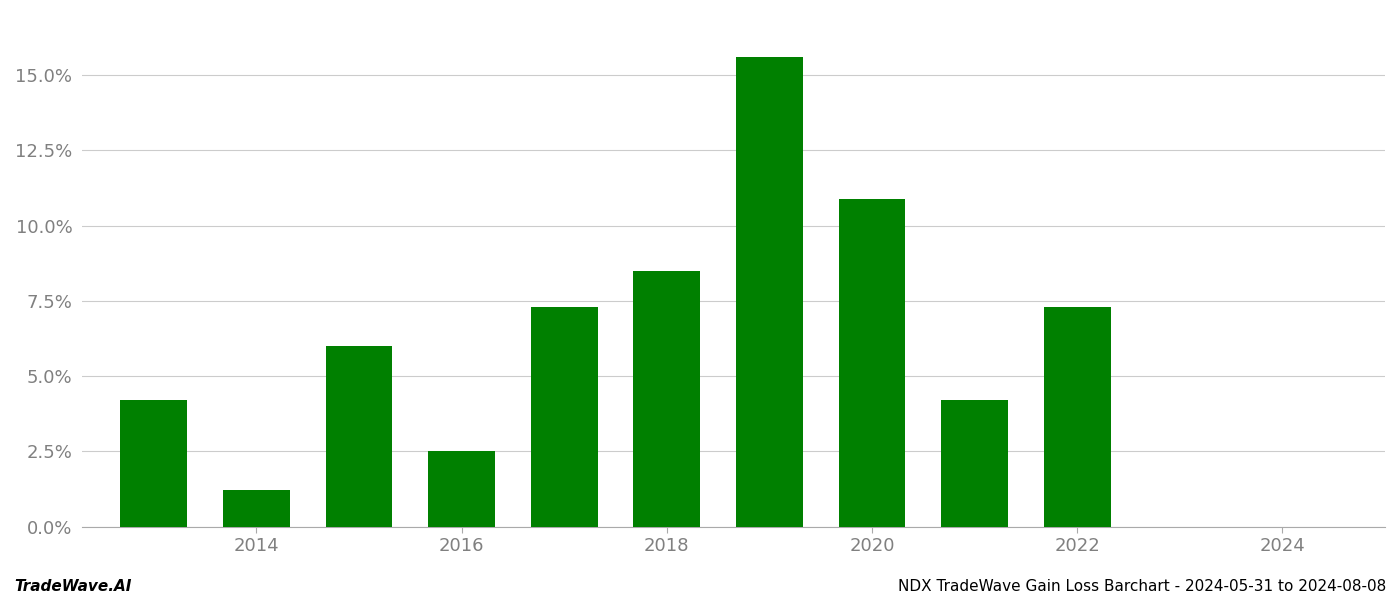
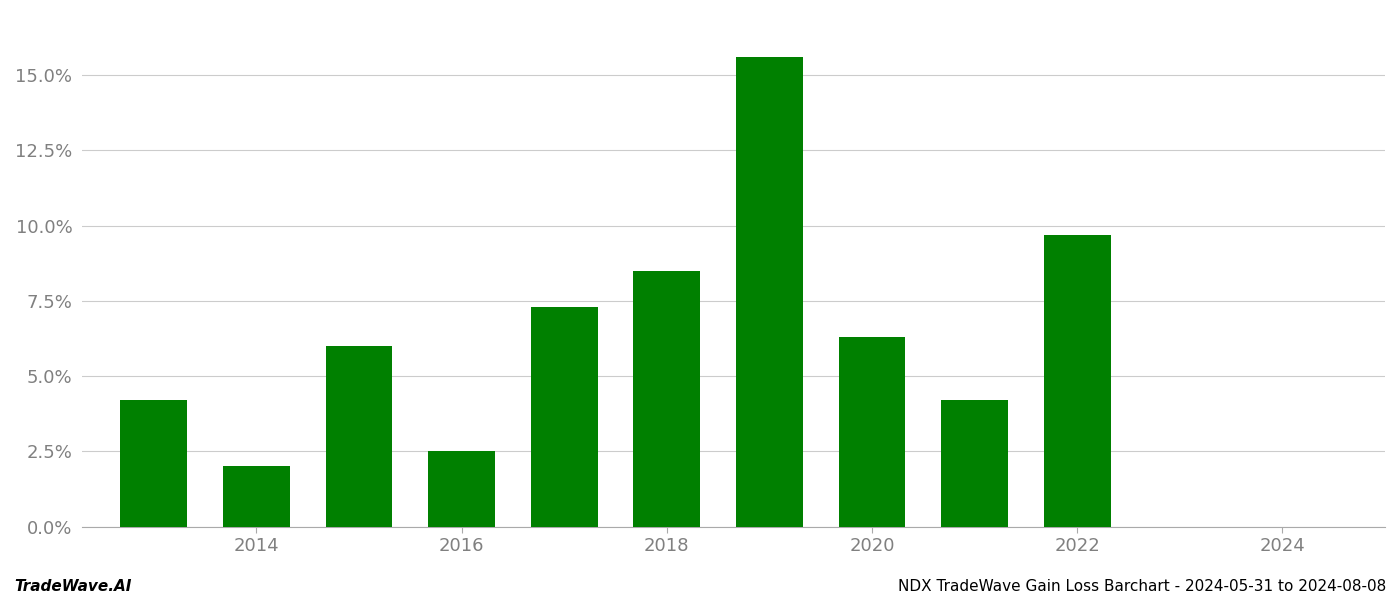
2014: 1.2% -> 2.0%
2020: 10.9% -> 6.3%
2022: 7.3% -> 9.7%
